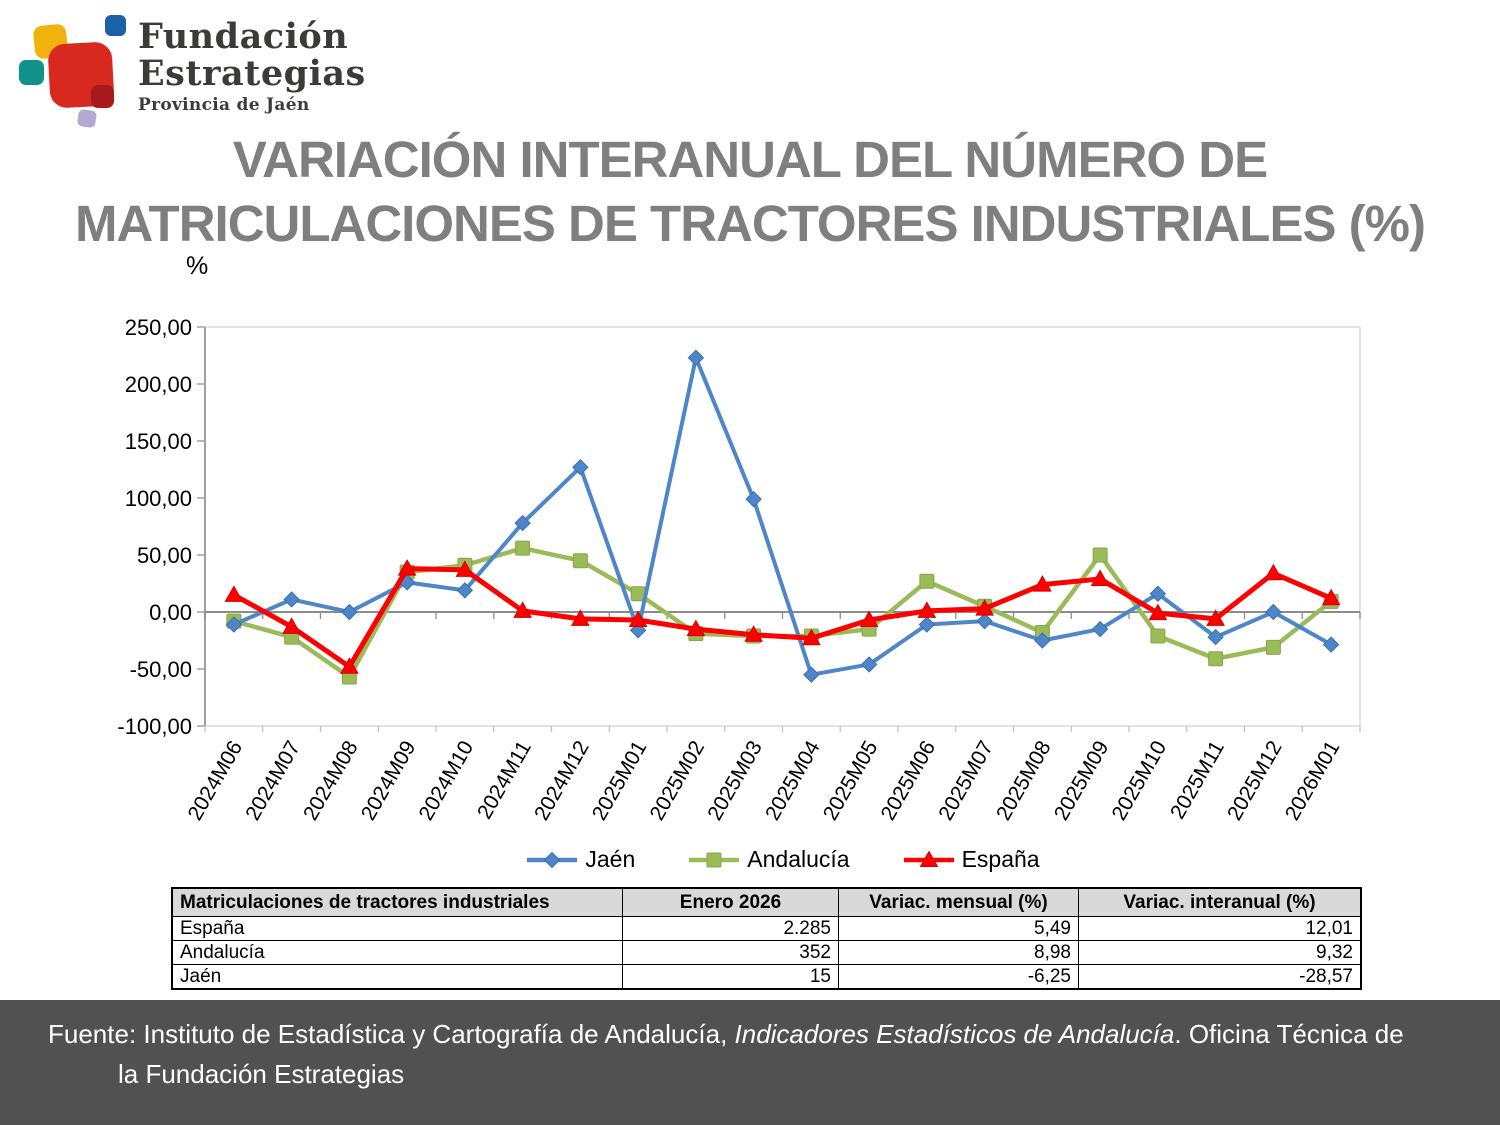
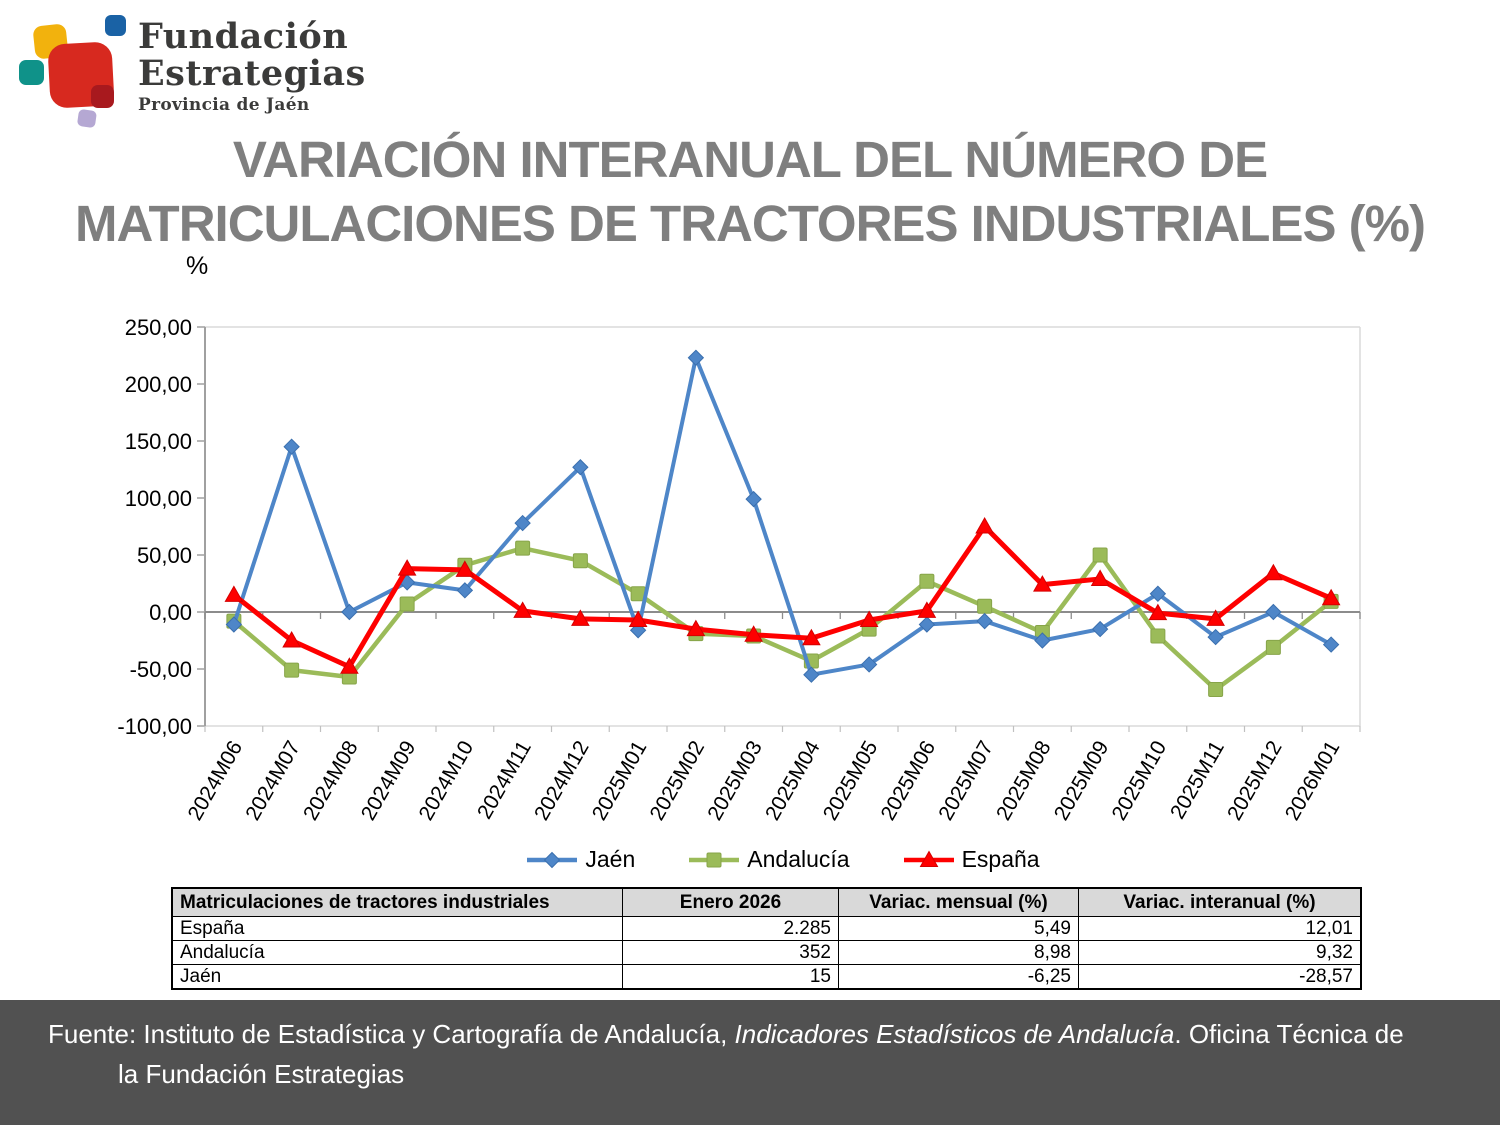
Andalucía/2024M07: -22 -> -51
Jaén/2024M07: 11 -> 145
España/2024M07: -13 -> -25
Andalucía/2024M09: 35 -> 7
Andalucía/2025M04: -21 -> -43
España/2025M07: 3 -> 75
Andalucía/2025M11: -41 -> -68
